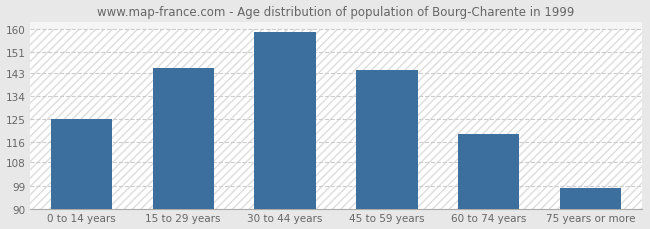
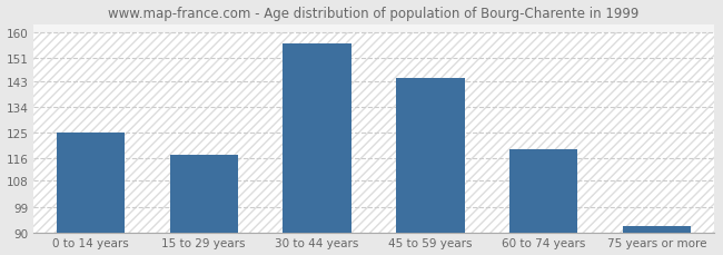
15 to 29 years: 145 -> 117
30 to 44 years: 159 -> 156
75 years or more: 98 -> 92
